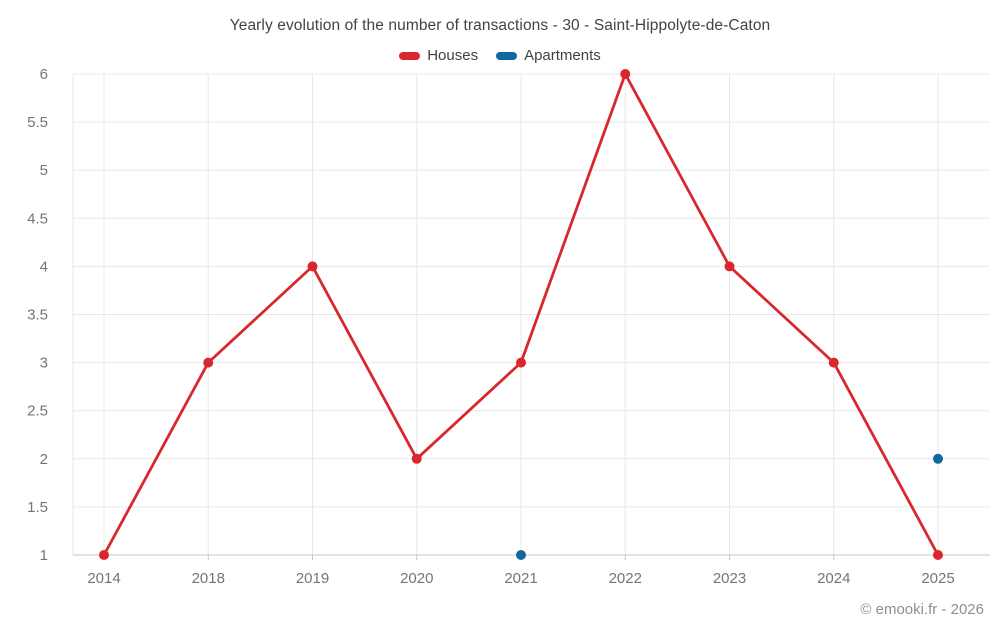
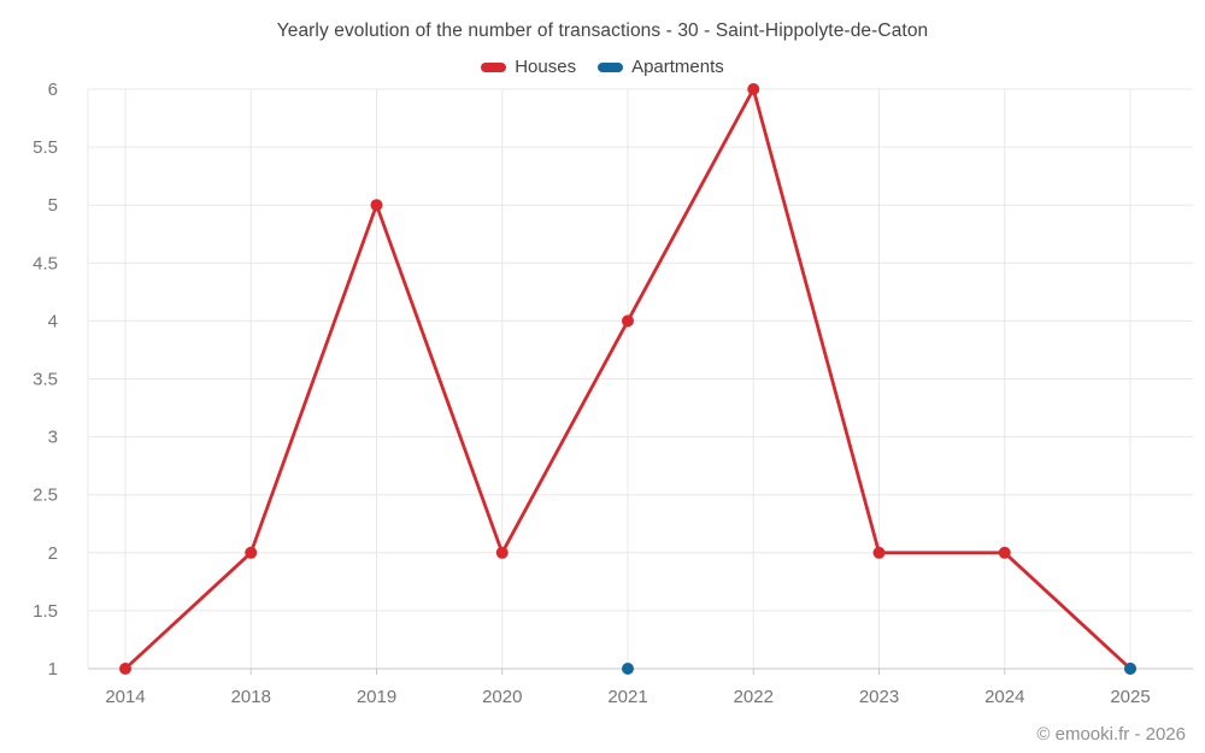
Houses/2018: 3 -> 2
Houses/2019: 4 -> 5
Houses/2021: 3 -> 4
Houses/2023: 4 -> 2
Houses/2024: 3 -> 2
Apartments/2025: 2 -> 1
